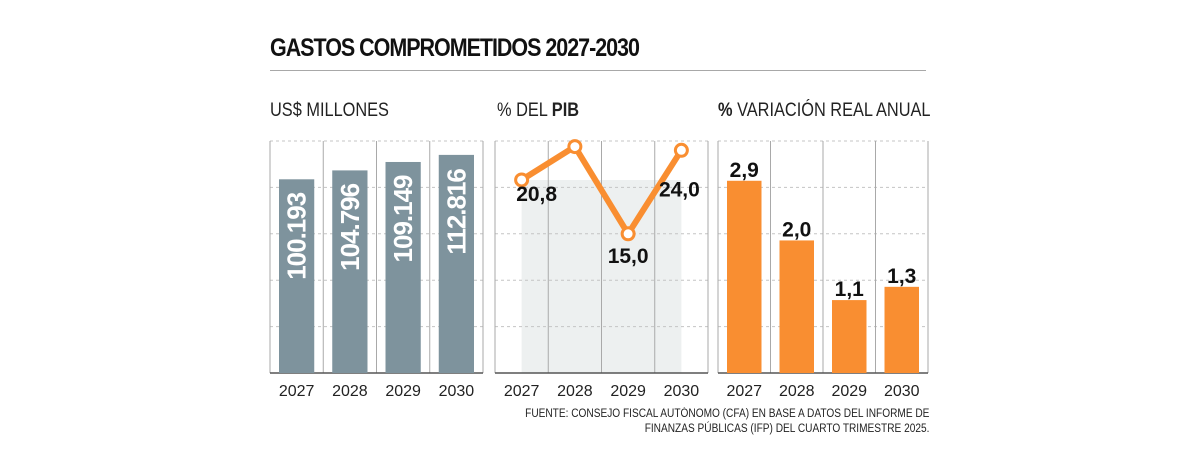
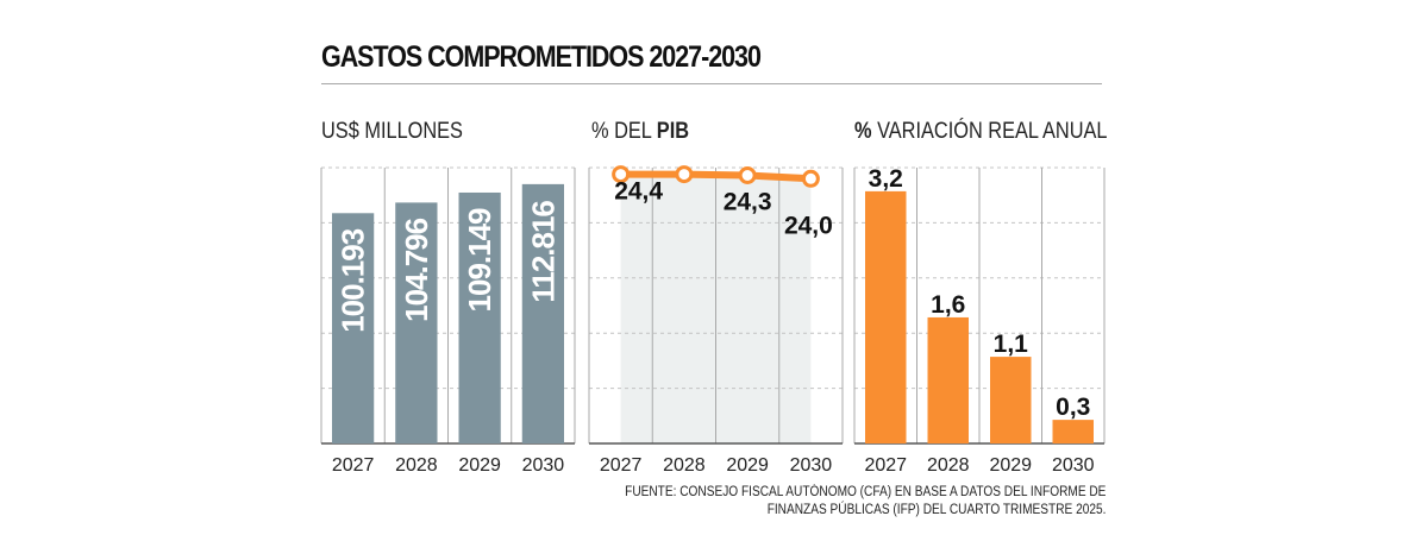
% DEL PIB/2027: 20,8 -> 24,4
% DEL PIB/2029: 15,0 -> 24,3
% VARIACIÓN REAL ANUAL/2027: 2,9 -> 3,2
% VARIACIÓN REAL ANUAL/2028: 2,0 -> 1,6
% VARIACIÓN REAL ANUAL/2030: 1,3 -> 0,3
